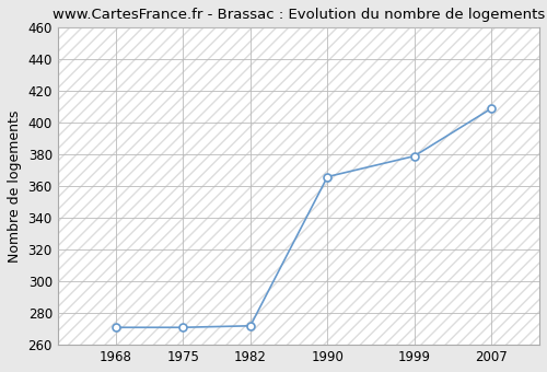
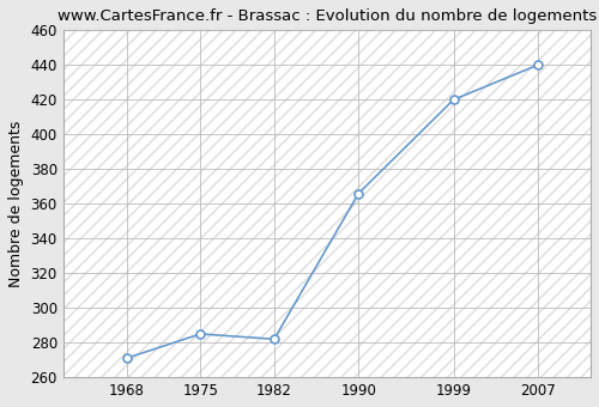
1975: 271 -> 285
1982: 272 -> 282
1999: 379 -> 420
2007: 409 -> 440
